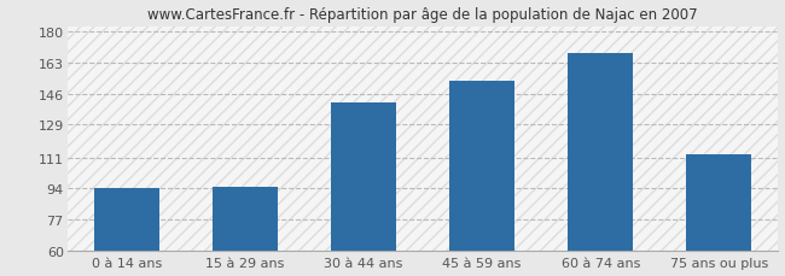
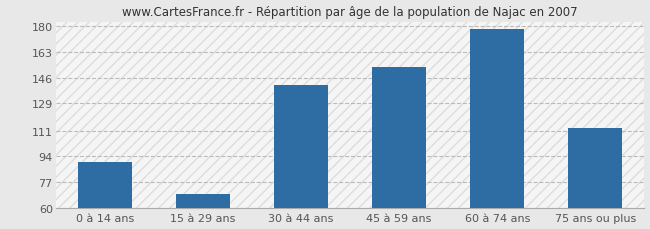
0 à 14 ans: 94 -> 90
15 à 29 ans: 95 -> 69
60 à 74 ans: 168 -> 178
